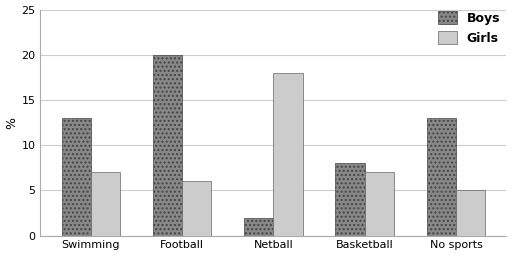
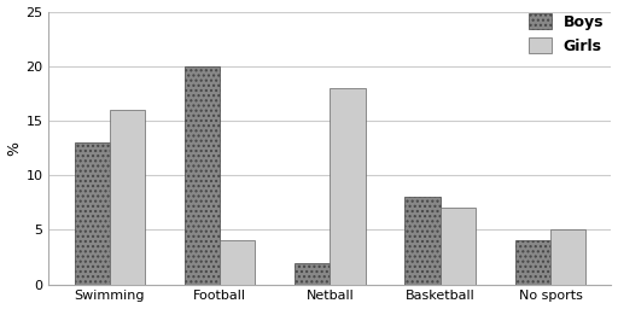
Girls/Swimming: 7 -> 16
Girls/Football: 6 -> 4
Boys/No sports: 13 -> 4
